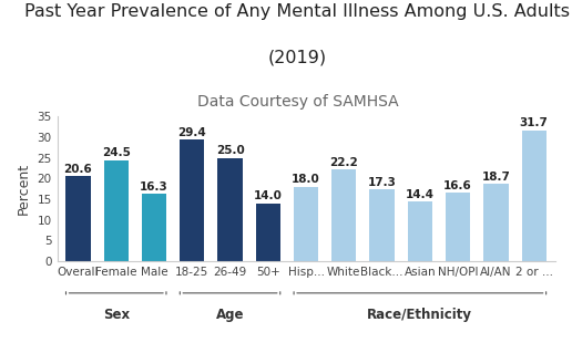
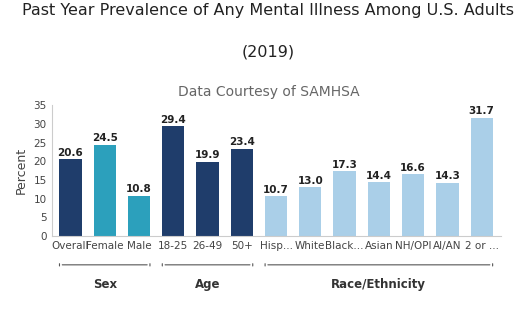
Male: 16.3 -> 10.8
26-49: 25.0 -> 19.9
50+: 14.0 -> 23.4
Hisp...: 18.0 -> 10.7
White: 22.2 -> 13.0
AI/AN: 18.7 -> 14.3
